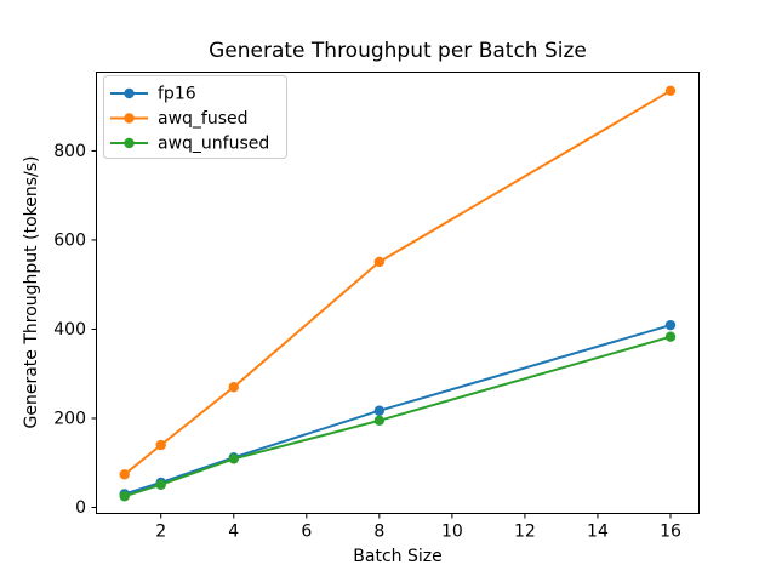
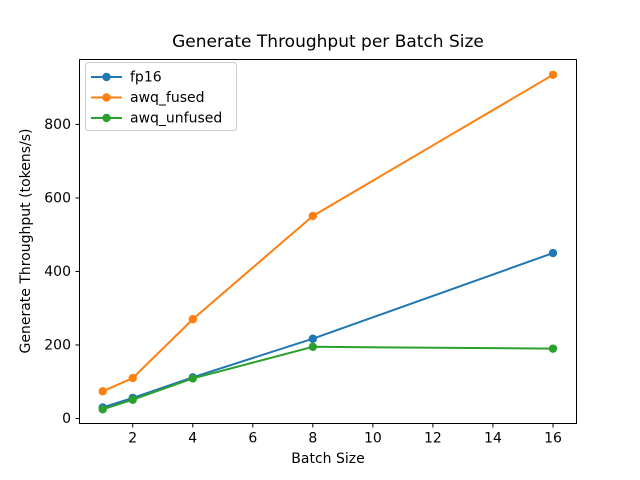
awq_fused/2: 140 -> 110
fp16/16: 410 -> 450
awq_unfused/16: 380 -> 190
